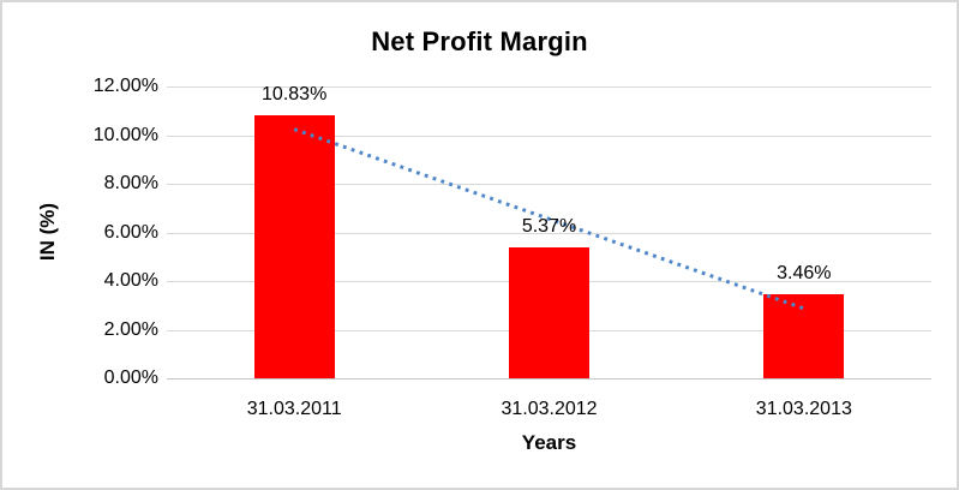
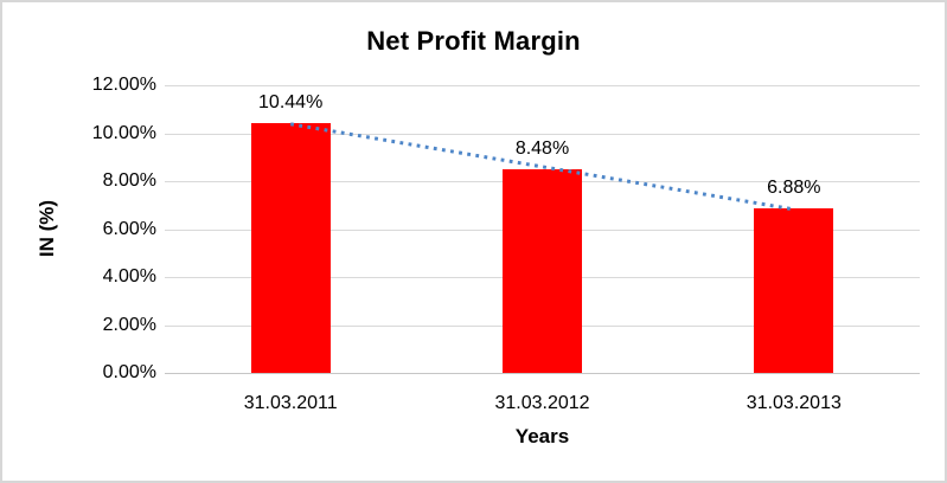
31.03.2011: 10.83% -> 10.44%
31.03.2012: 5.37% -> 8.48%
31.03.2013: 3.46% -> 6.88%
